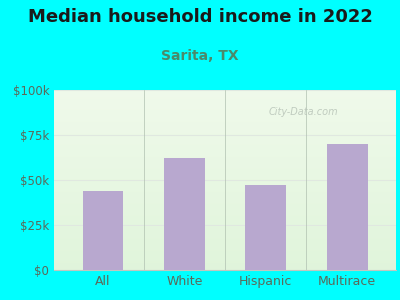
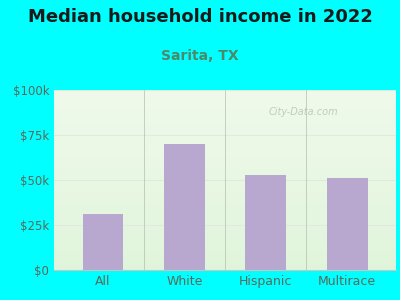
All: $44k -> $31k
White: $62k -> $70k
Hispanic: $47k -> $53k
Multirace: $70k -> $51k
